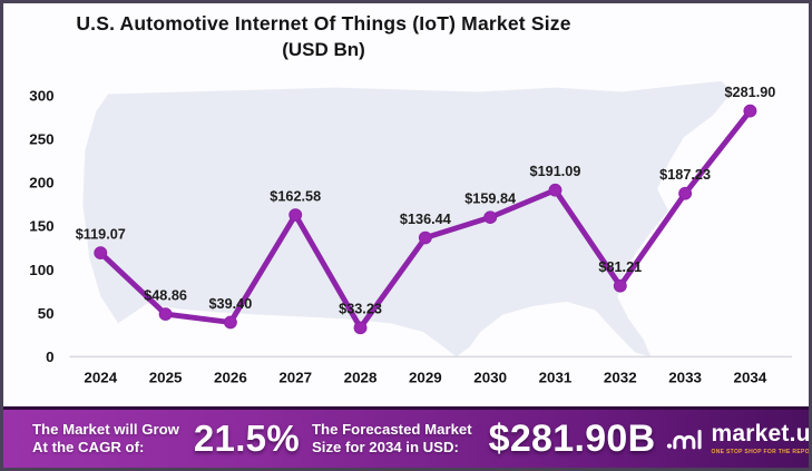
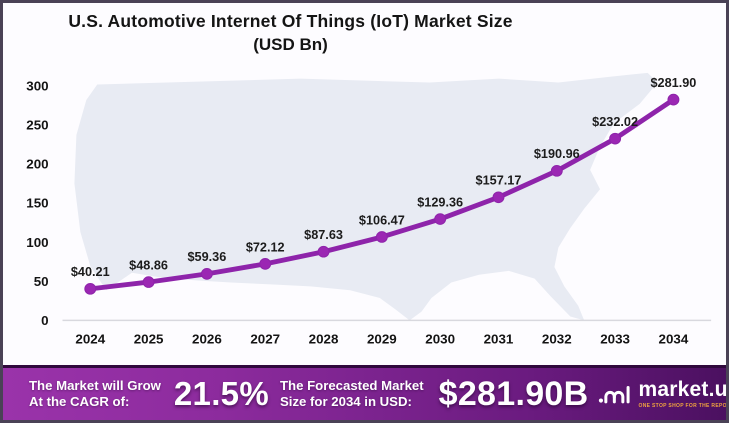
2024: $119.07 -> $40.21
2026: $39.40 -> $59.36
2027: $162.58 -> $72.12
2028: $33.23 -> $87.63
2029: $136.44 -> $106.47
2030: $159.84 -> $129.36
2031: $191.09 -> $157.17
2032: $81.21 -> $190.96
2033: $187.23 -> $232.02
